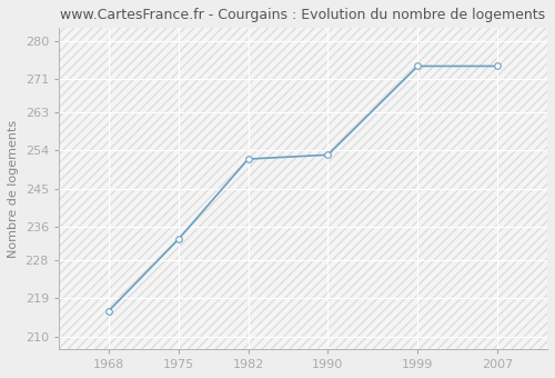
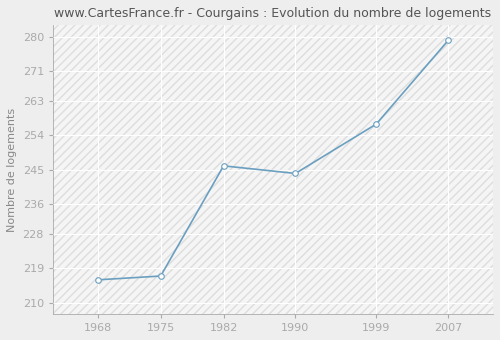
1975: 233 -> 217
1982: 252 -> 246
1990: 253 -> 244
1999: 274 -> 257
2007: 274 -> 279
